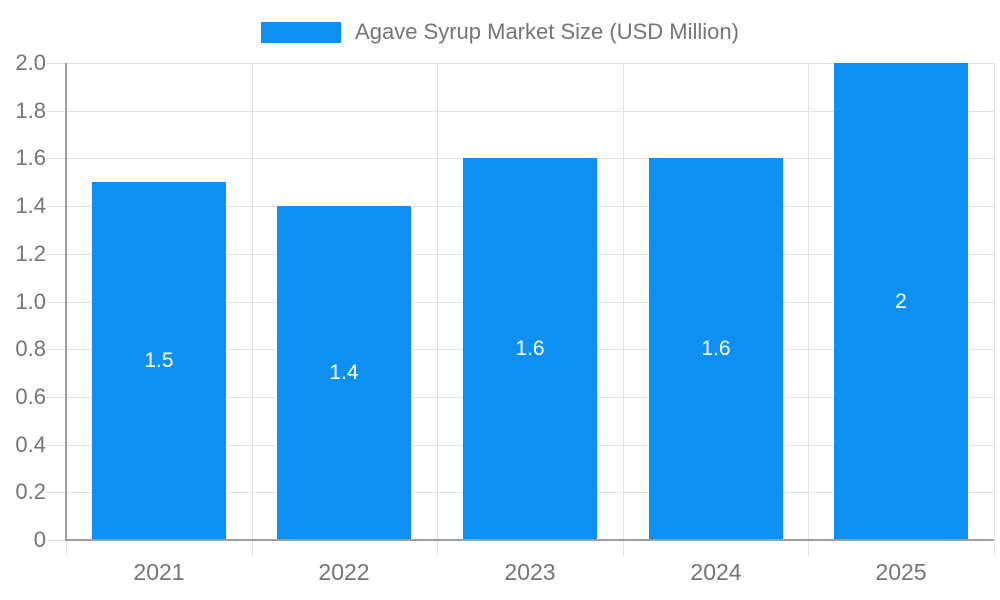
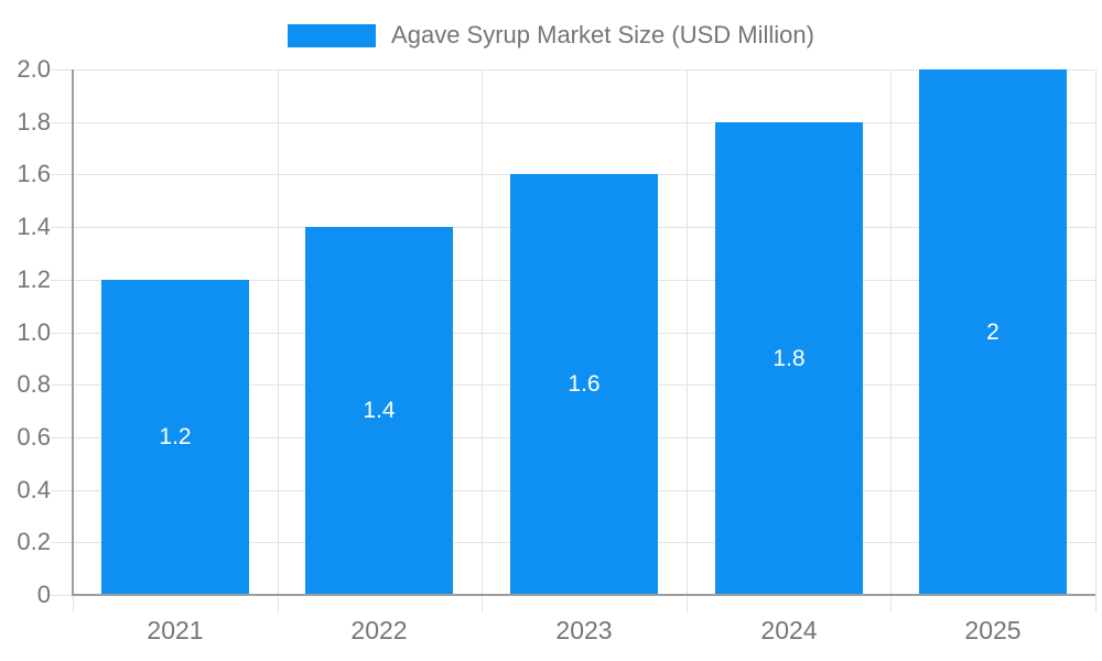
2021: 1.5 -> 1.2
2024: 1.6 -> 1.8
